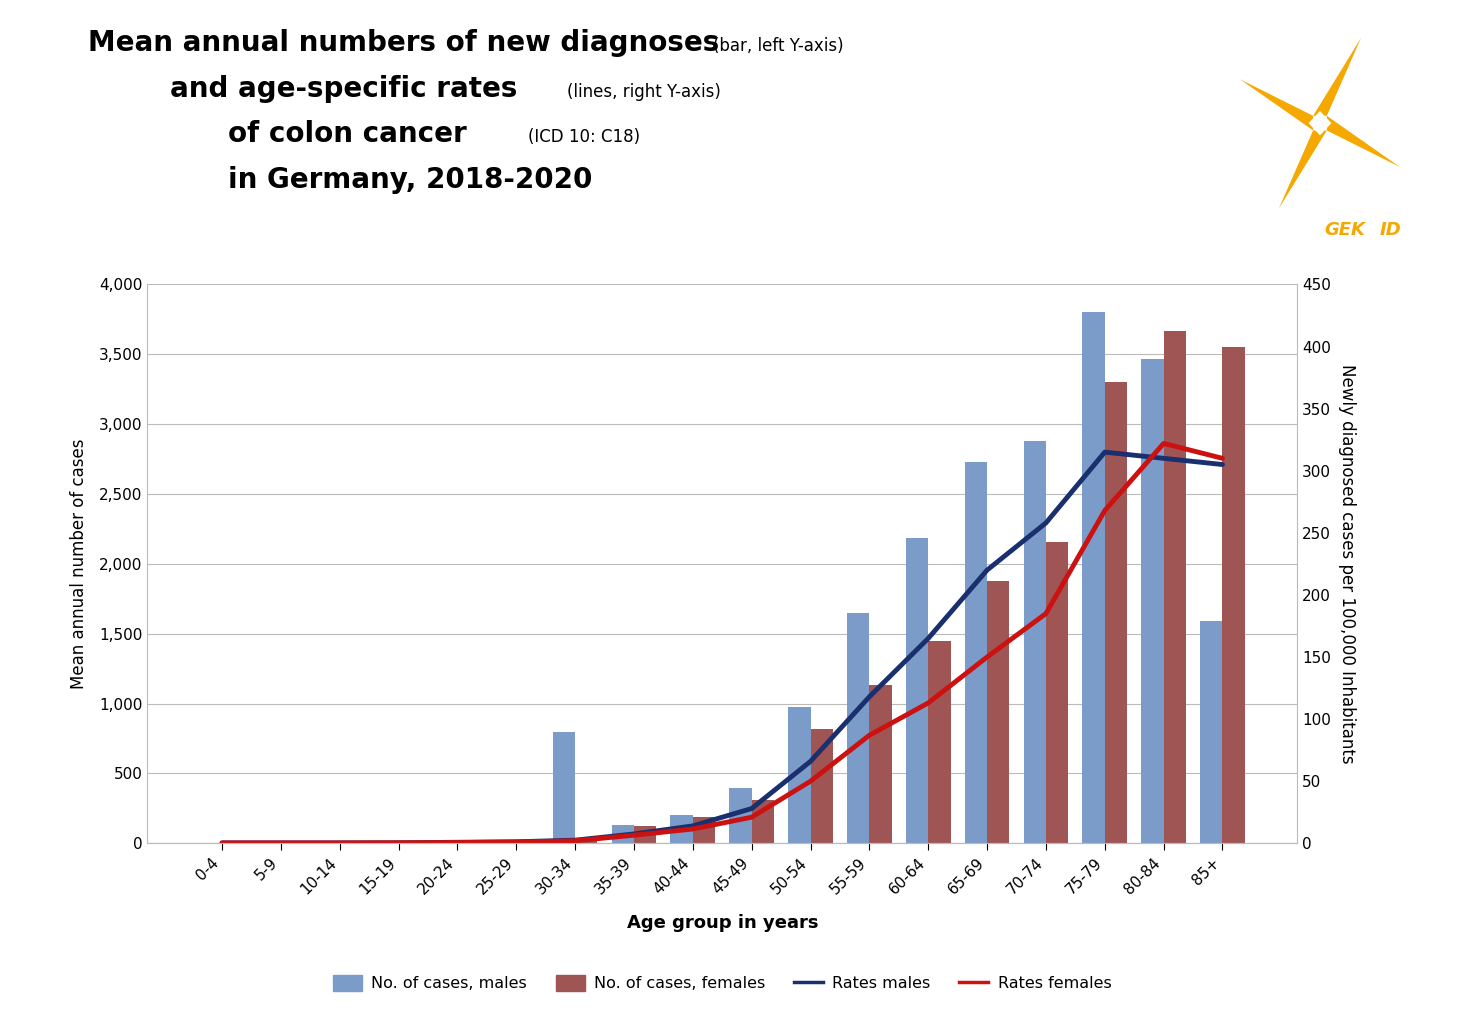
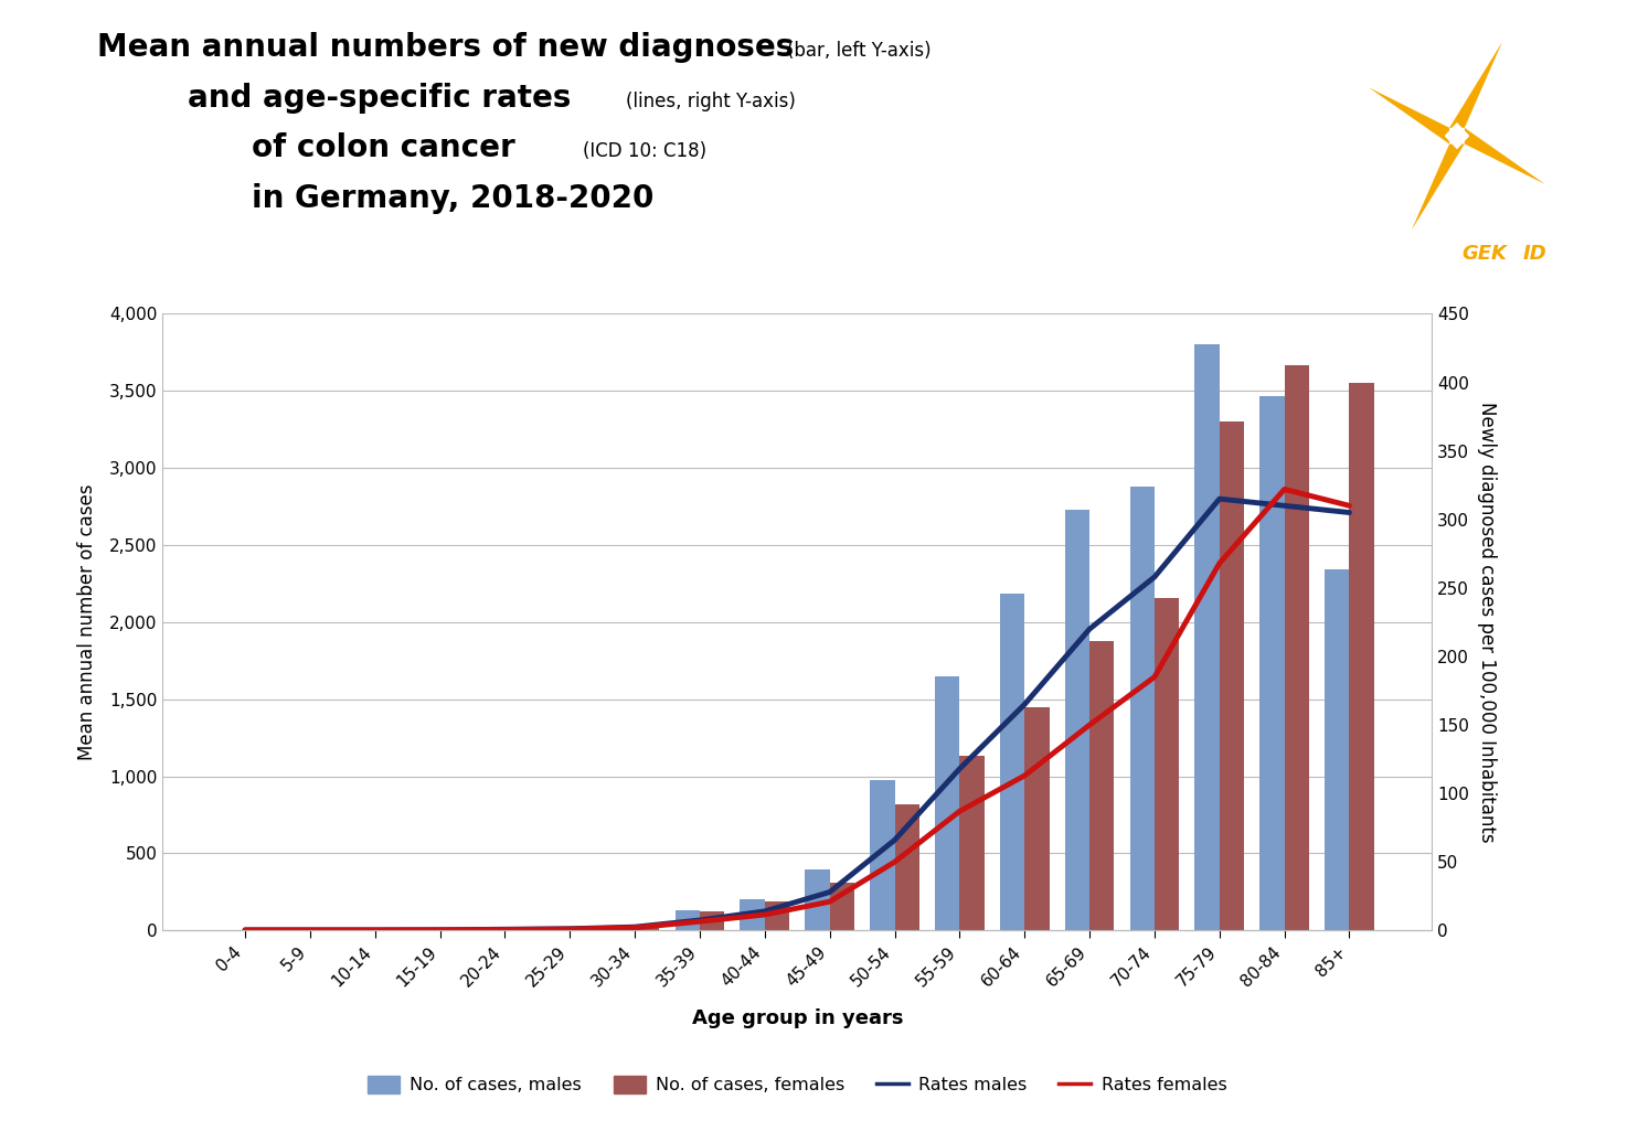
No. of cases, males/30-34: 800 -> 30
No. of cases, males/85+: 1,590 -> 2,340
